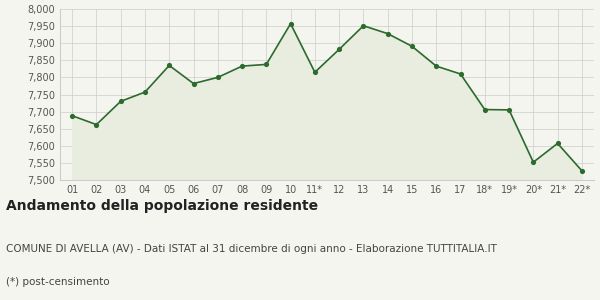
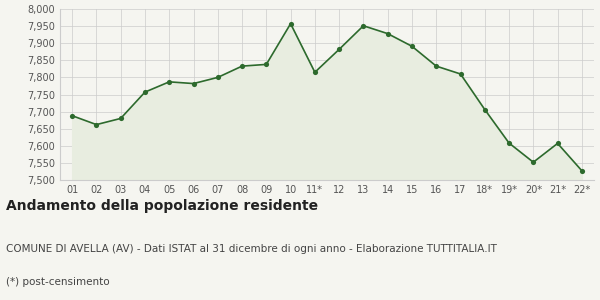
03: 7,730 -> 7,680
05: 7,835 -> 7,787
19*: 7,705 -> 7,608
